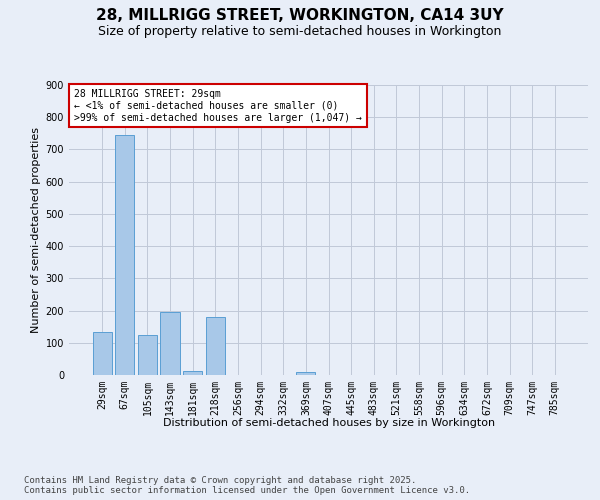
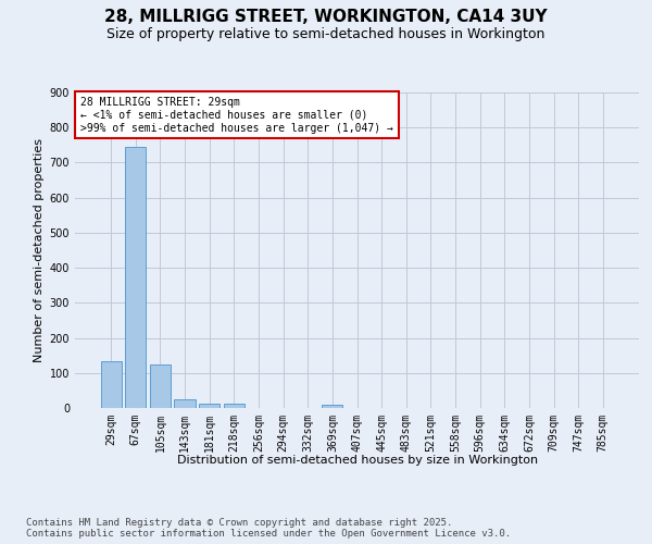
143sqm: 195 -> 26
218sqm: 180 -> 12
